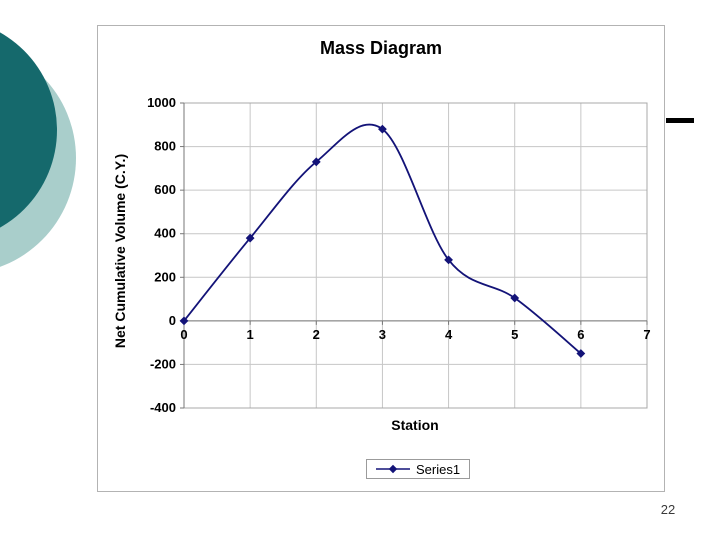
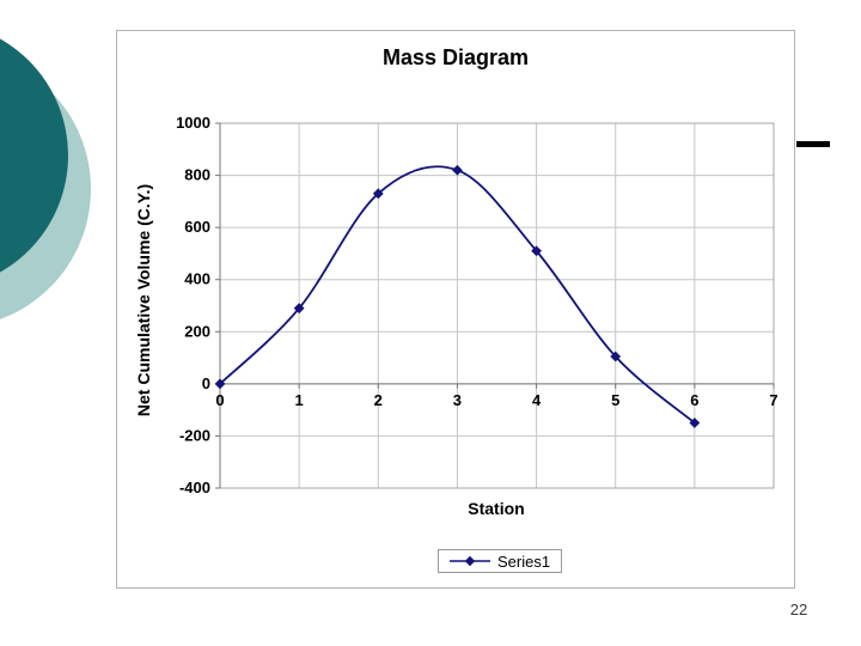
1: 380 -> 290
3: 880 -> 820
4: 280 -> 510
